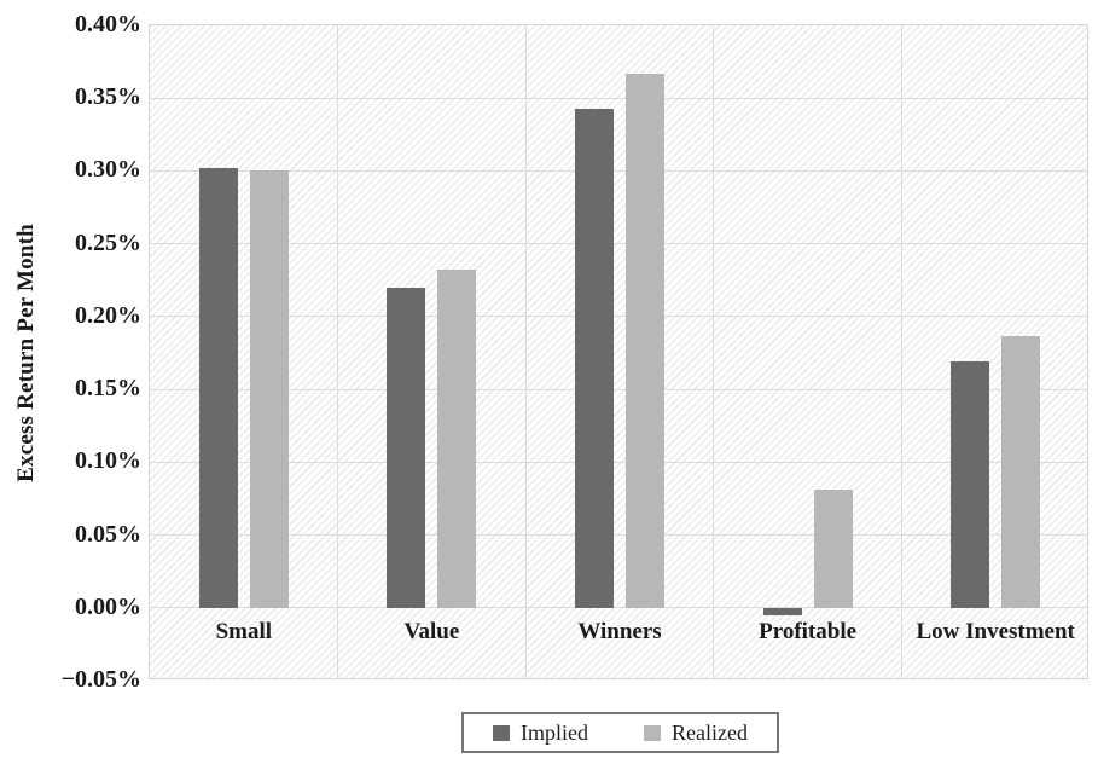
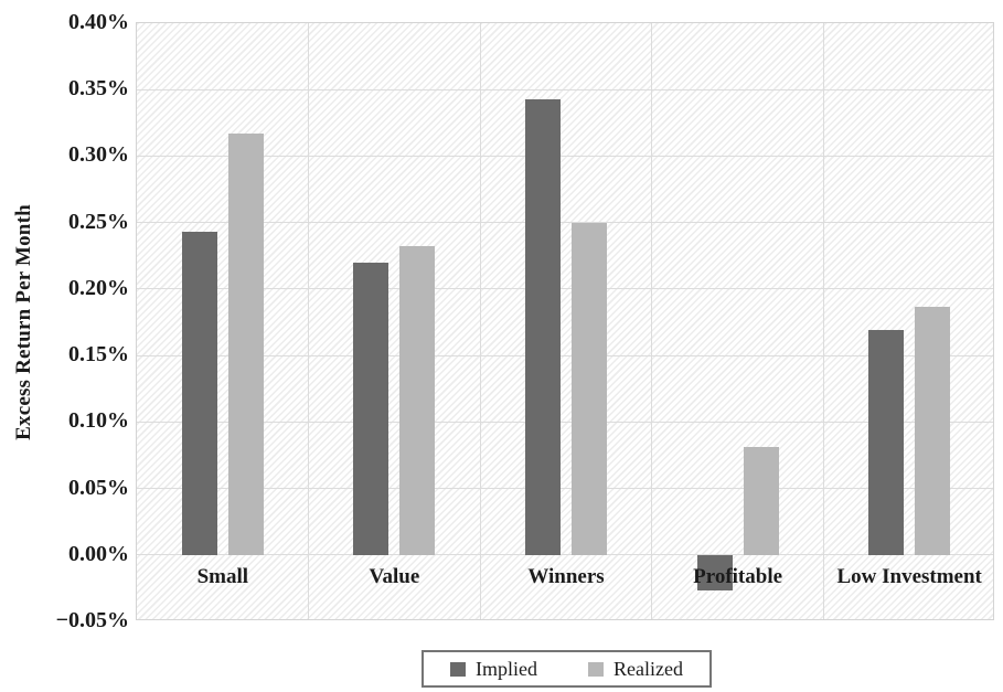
Implied/Small: 0.302% -> 0.243%
Realized/Small: 0.300% -> 0.317%
Realized/Winners: 0.367% -> 0.250%
Implied/Profitable: -0.005% -> -0.027%
